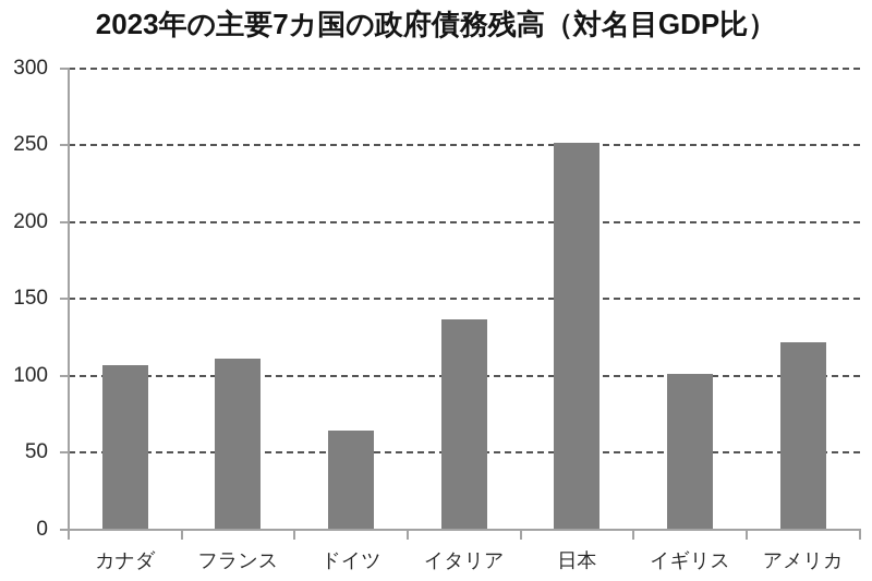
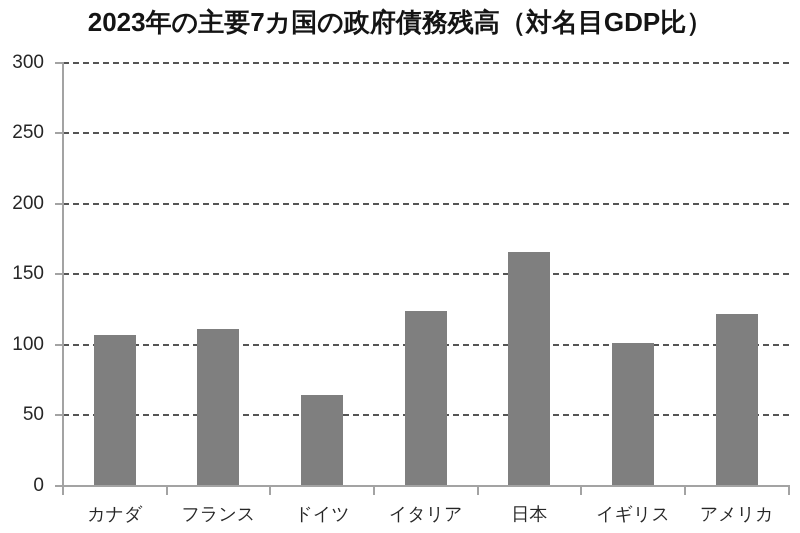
イタリア: 137 -> 124
日本: 252 -> 166
